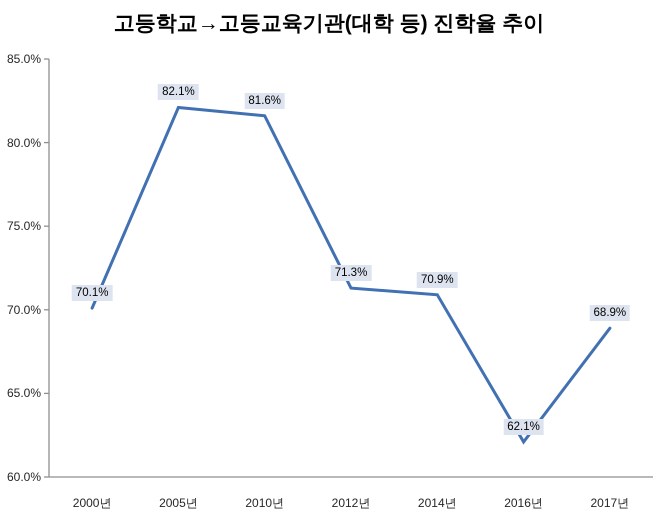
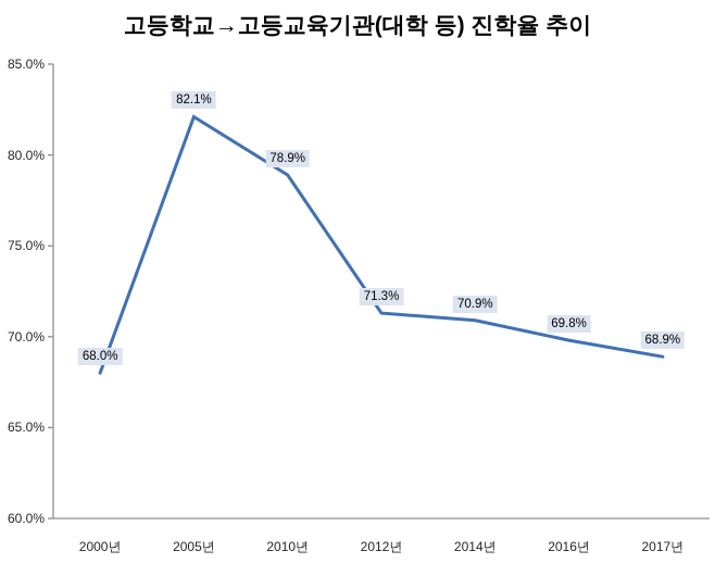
2000년: 70.1% -> 68.0%
2010년: 81.6% -> 78.9%
2016년: 62.1% -> 69.8%
